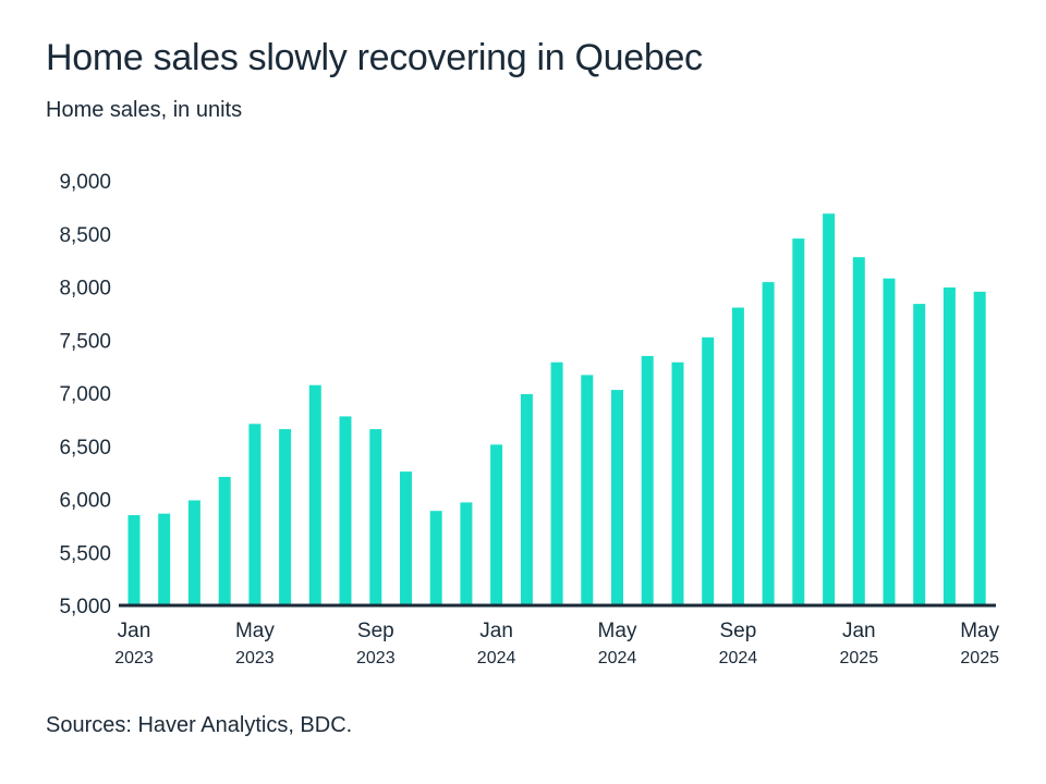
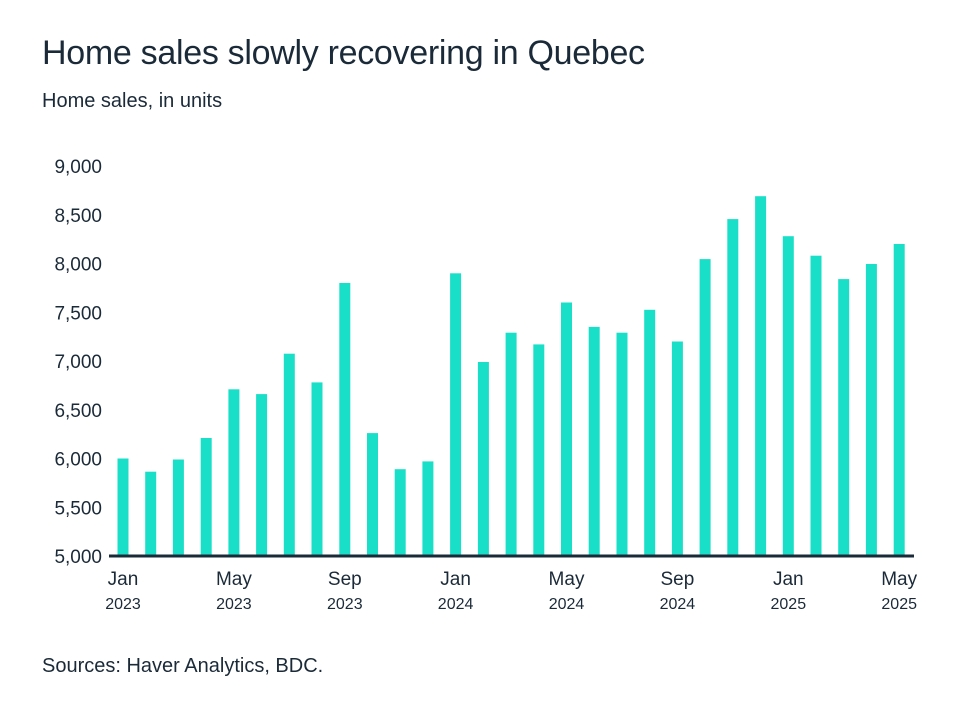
Jan 2023: 5800 -> 6000
Sep 2023: 6700 -> 7800
Jan 2024: 6500 -> 7900
May 2024: 7000 -> 7600
Sep 2024: 7800 -> 7200
May 2025: 8000 -> 8200
